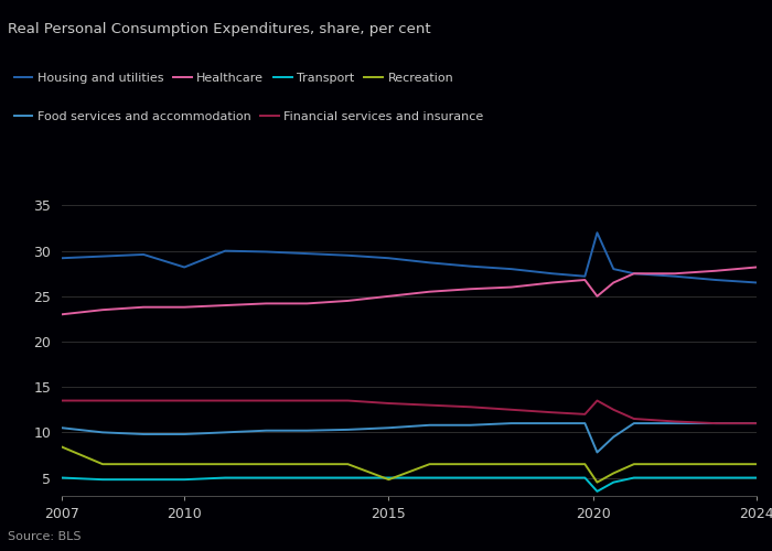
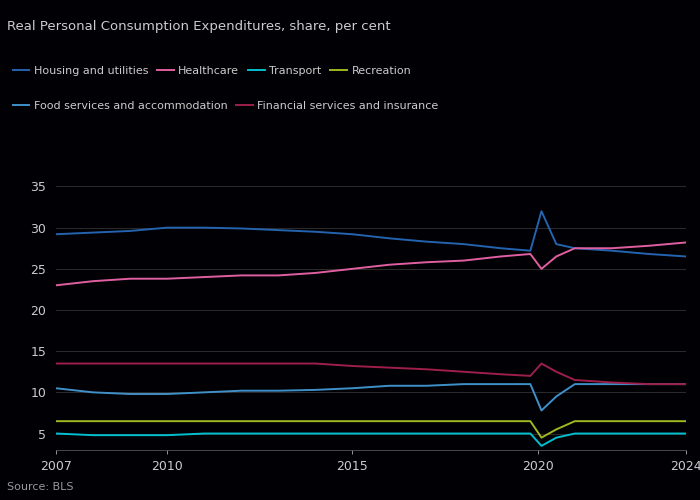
Recreation/2007: 8.4 -> 6.5
Housing and utilities/2010: 28.2 -> 30.0
Recreation/2015: 4.8 -> 6.5
